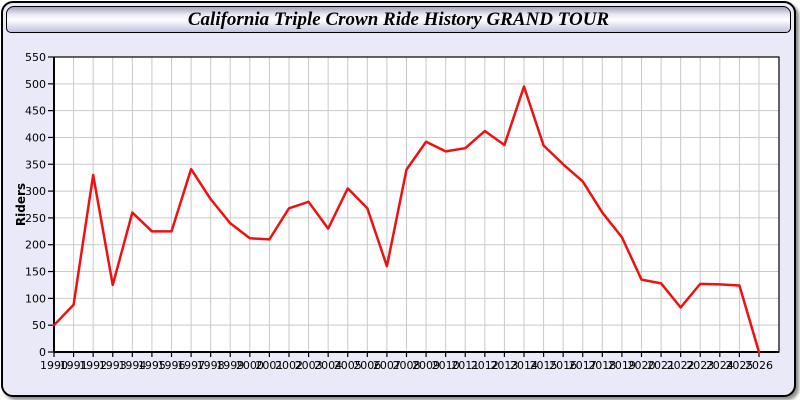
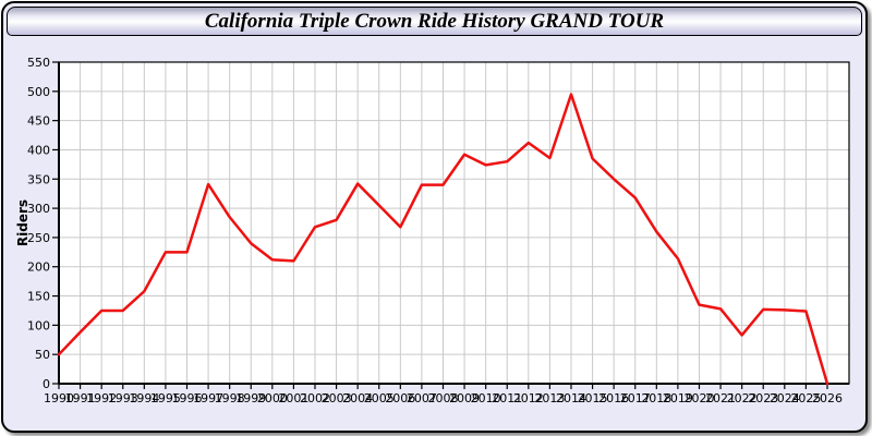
1992: 330 -> 120
1994: 260 -> 160
2004: 230 -> 340
2007: 160 -> 340
